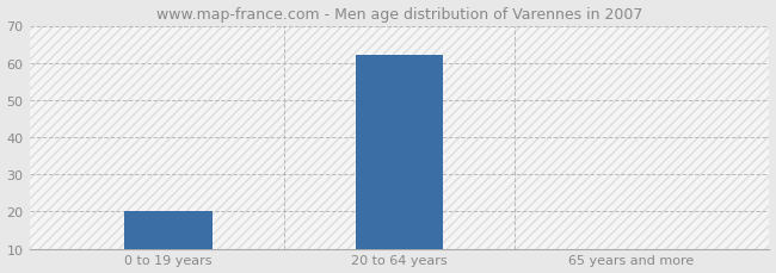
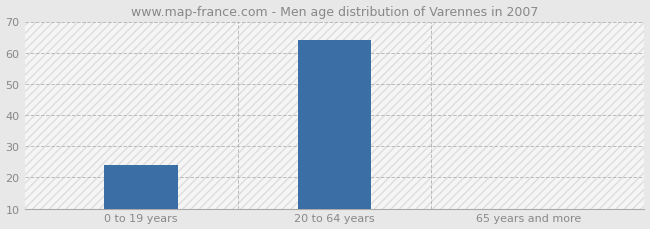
0 to 19 years: 20 -> 24
20 to 64 years: 62 -> 64
